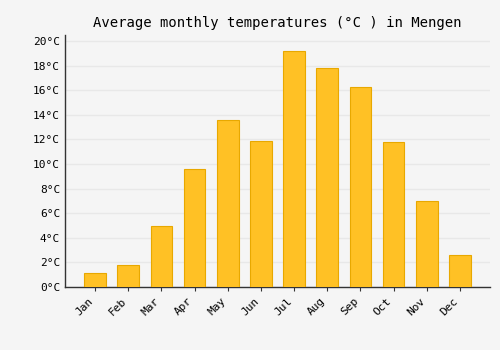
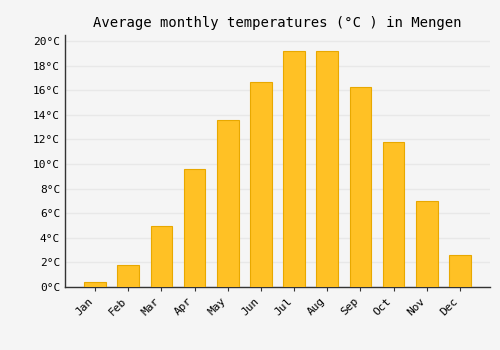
Jan: 1.1°C -> 0.4°C
Jun: 11.9°C -> 16.7°C
Aug: 17.8°C -> 19.2°C
